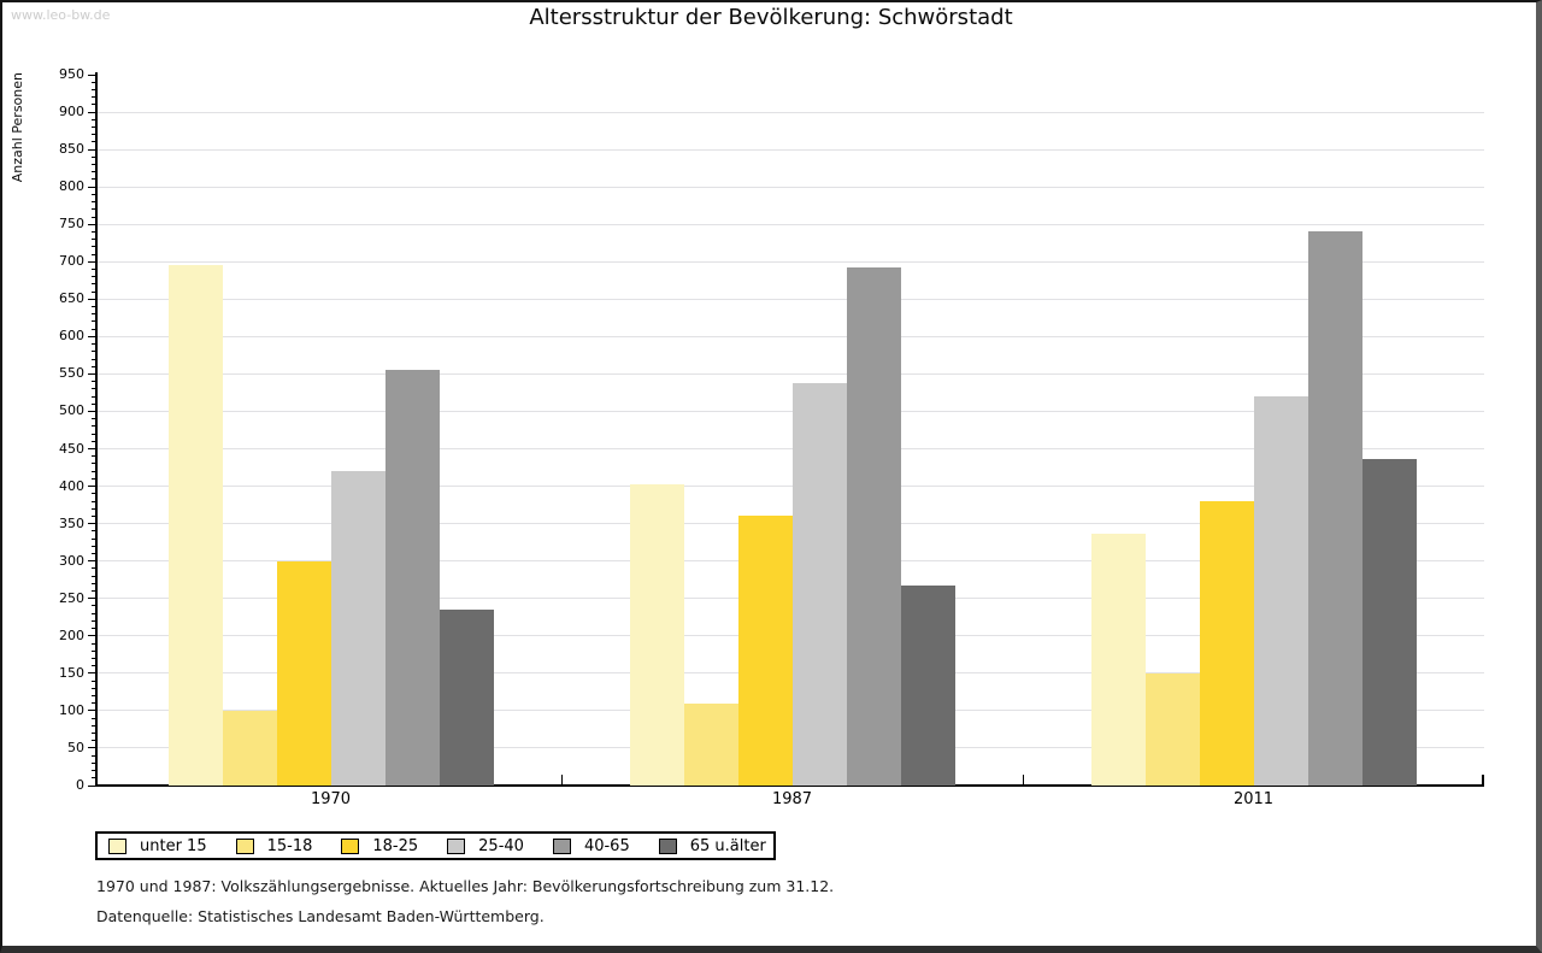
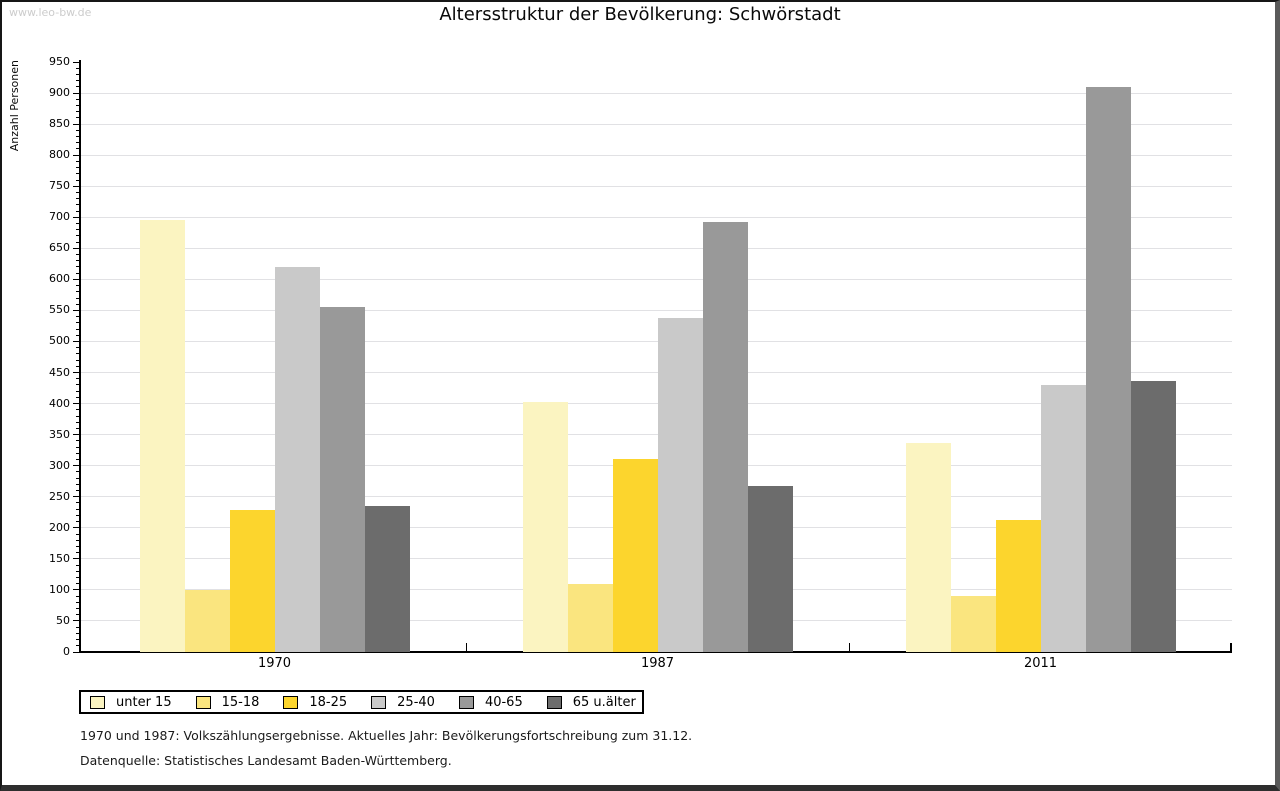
18-25/1970: 300 -> 230
25-40/1970: 420 -> 620
18-25/1987: 360 -> 310
15-18/2011: 150 -> 90
18-25/2011: 380 -> 210
25-40/2011: 520 -> 430
40-65/2011: 740 -> 910
